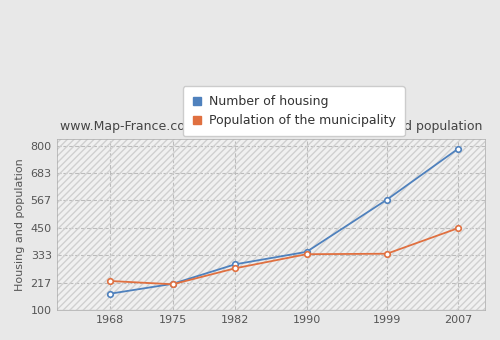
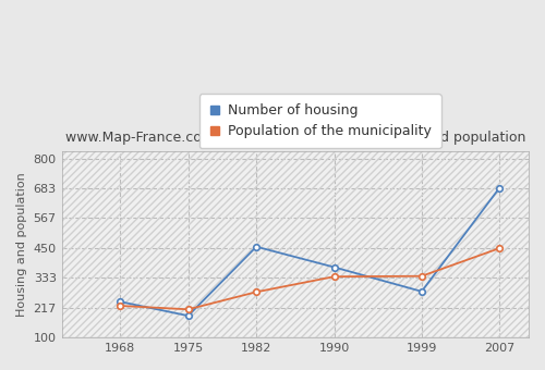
Number of housing/1968: 170 -> 240
Number of housing/1975: 212 -> 185
Number of housing/1982: 295 -> 455
Number of housing/1990: 348 -> 375
Number of housing/1999: 570 -> 280
Number of housing/2007: 787 -> 685
